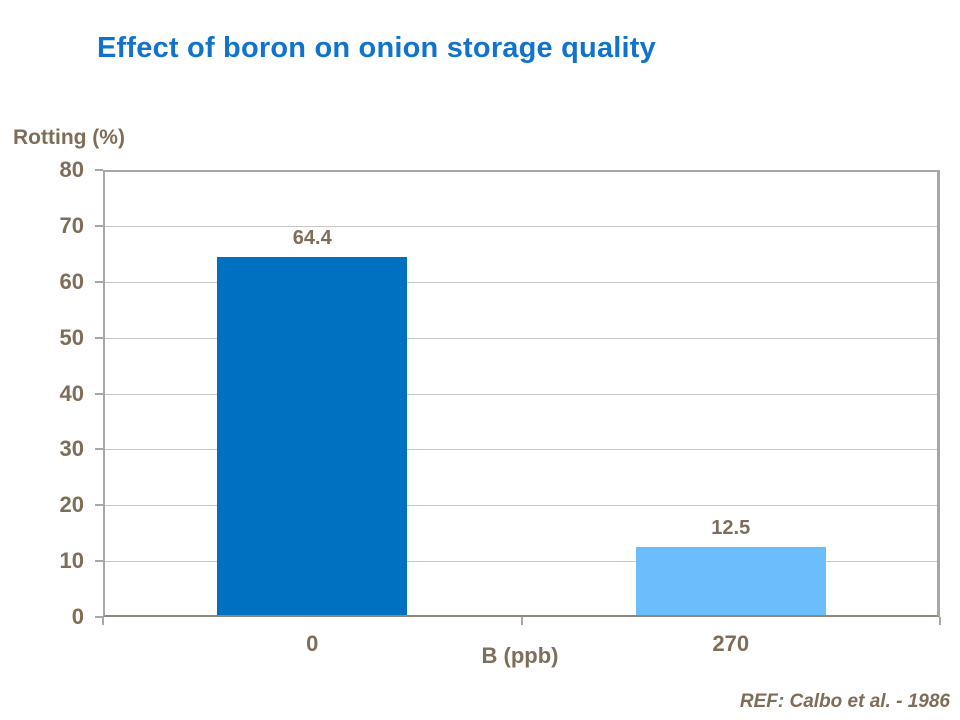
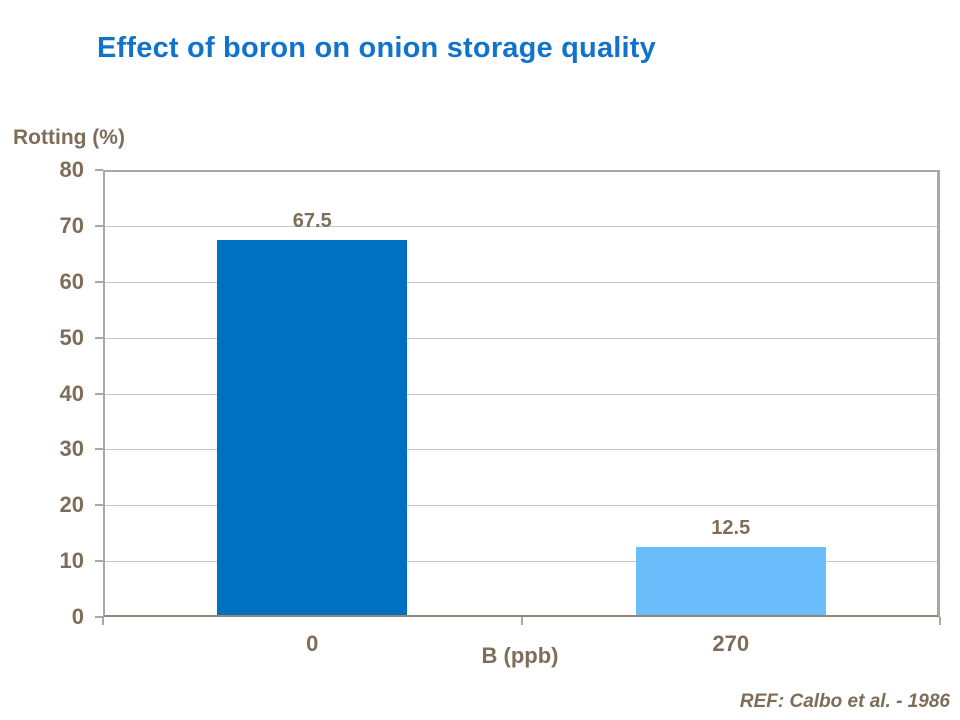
0: 64.4 -> 67.5
